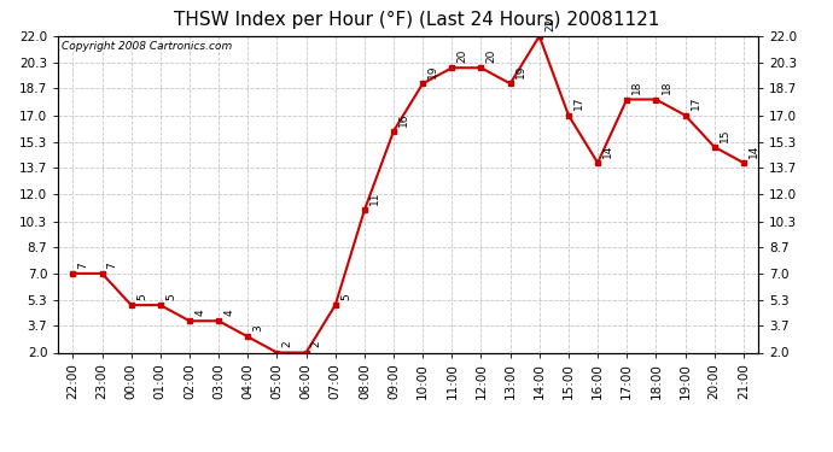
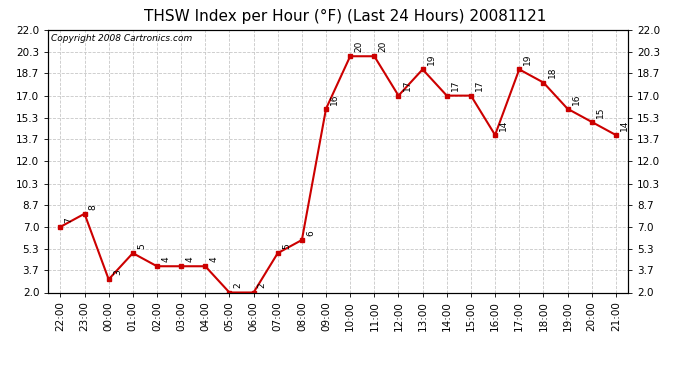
23:00: 7 -> 8
00:00: 5 -> 3
04:00: 3 -> 4
08:00: 11 -> 6
10:00: 19 -> 20
12:00: 20 -> 17
14:00: 22 -> 17
17:00: 18 -> 19
19:00: 17 -> 16
